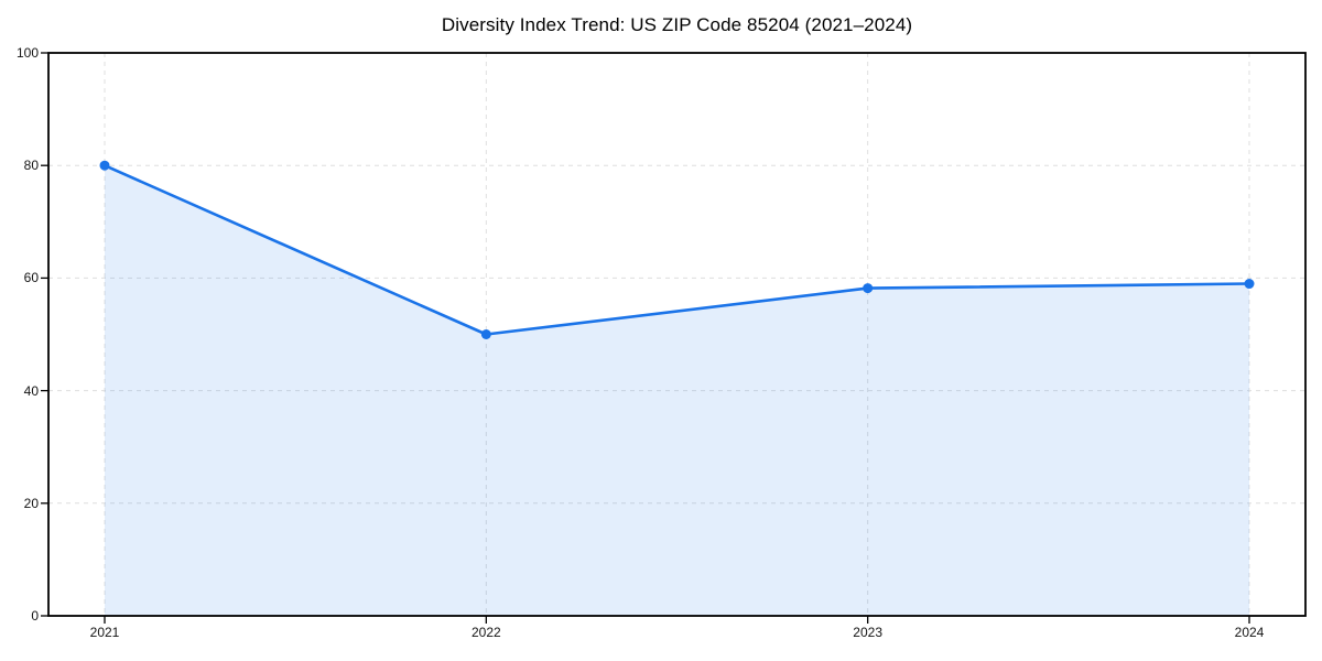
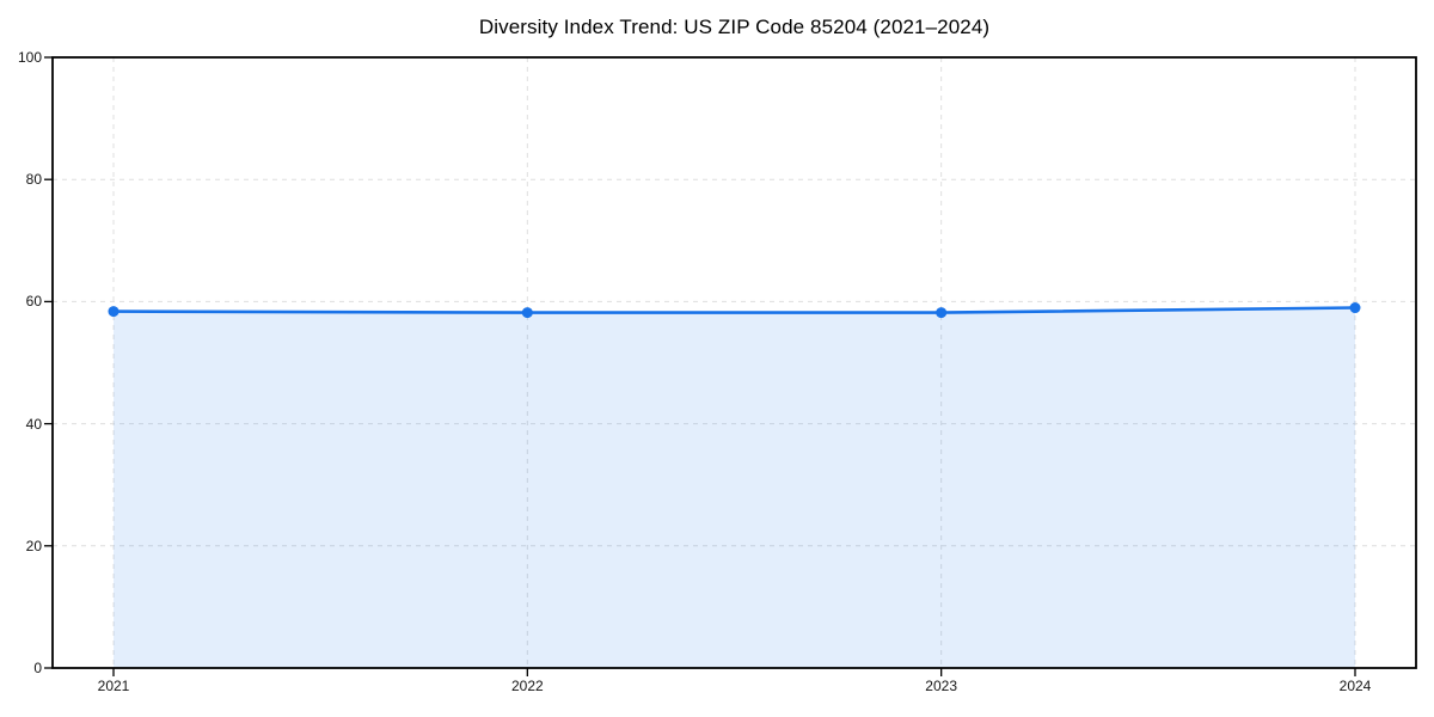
2021: 80 -> 58
2022: 50 -> 58
